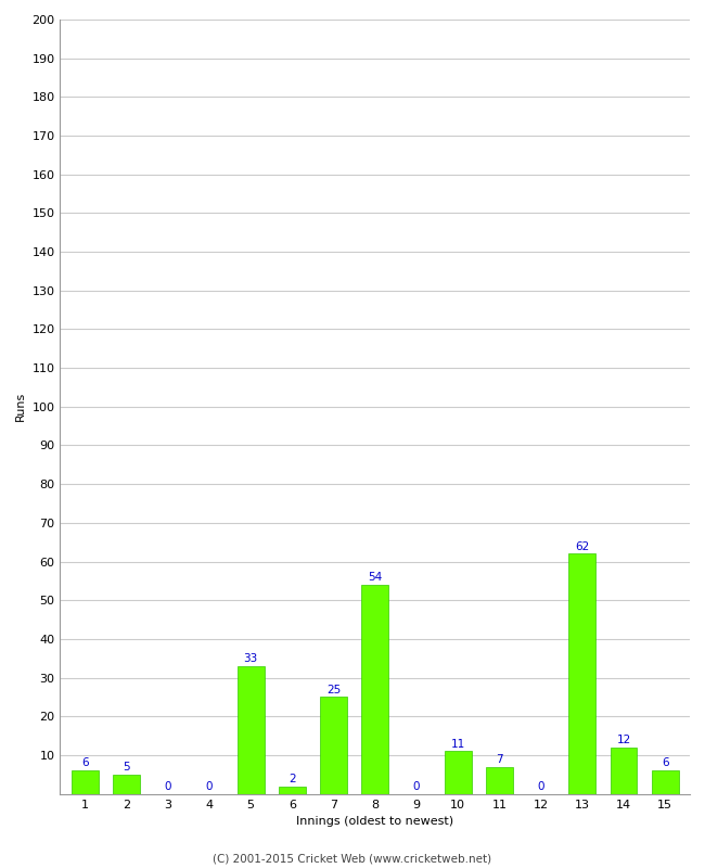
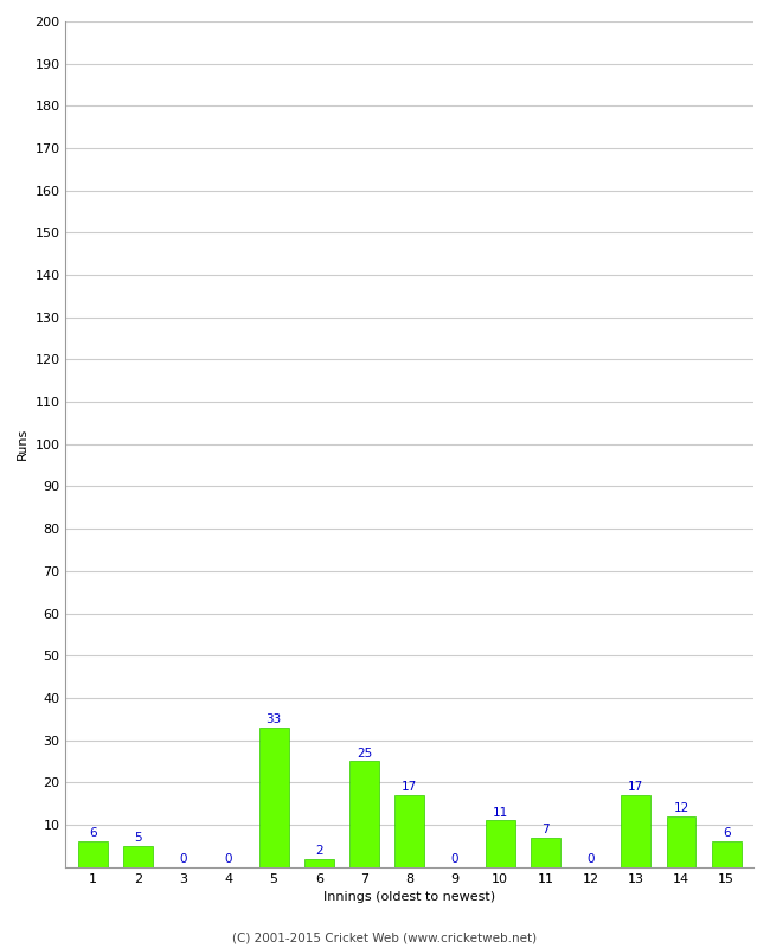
8: 54 -> 17
13: 62 -> 17
